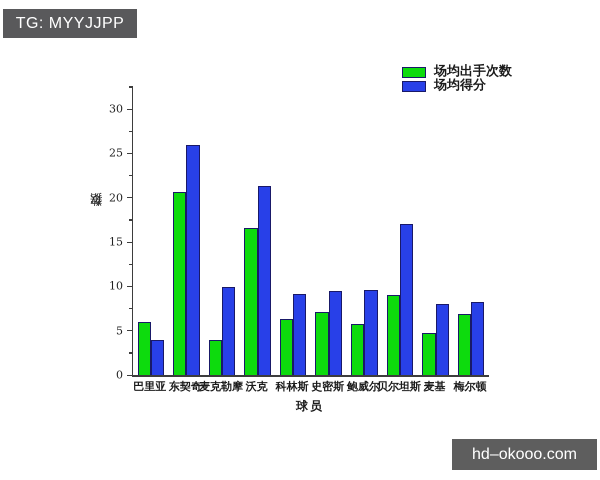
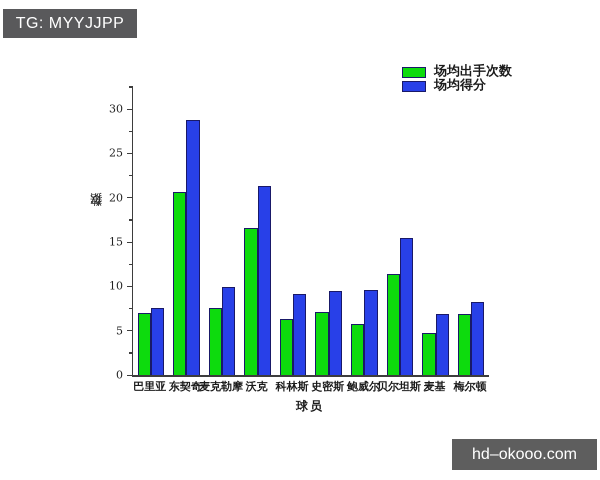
场均出手次数/巴里亚: 6 -> 7
场均得分/巴里亚: 4 -> 8
场均得分/东契奇: 26 -> 29
场均出手次数/麦克勒摩: 4 -> 8
场均出手次数/贝尔坦斯: 9 -> 11
场均得分/贝尔坦斯: 17 -> 16
场均得分/麦基: 8 -> 7
